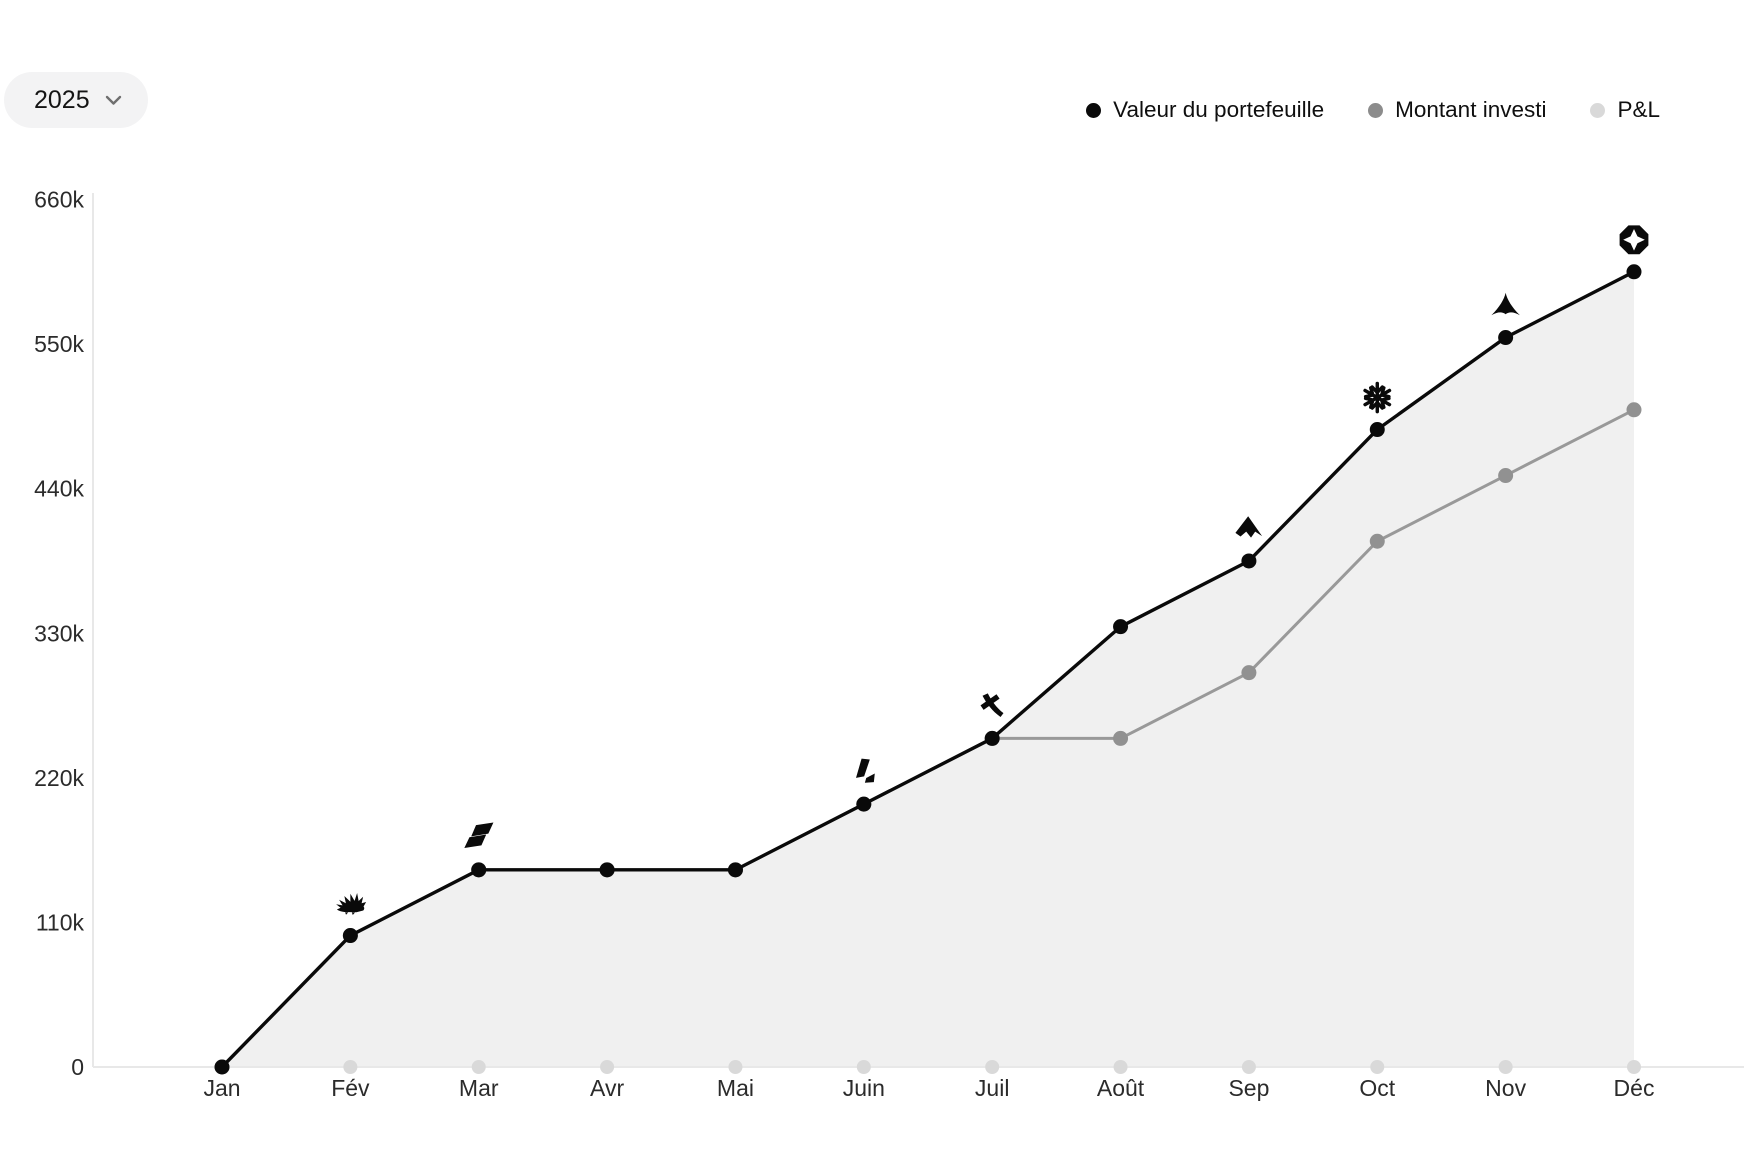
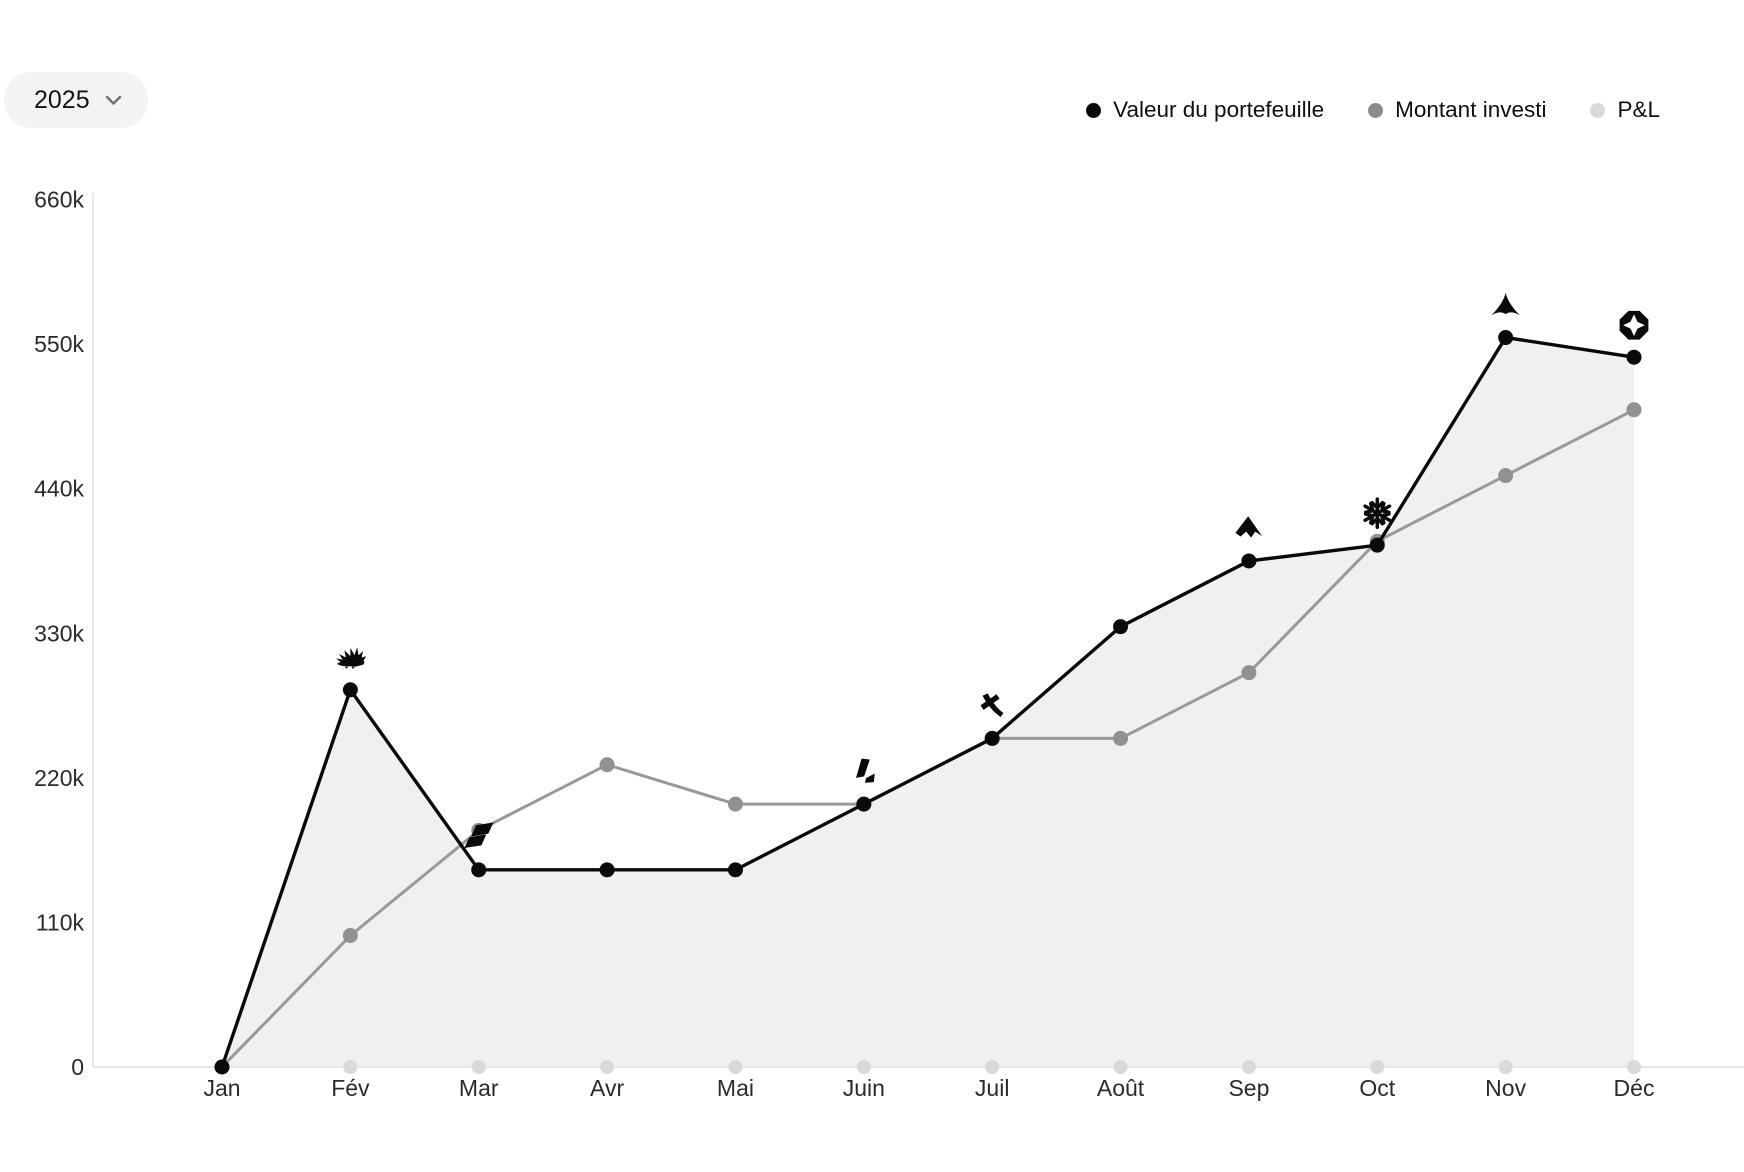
Valeur du portefeuille/Fév: 100k -> 287k
Montant investi/Mar: 150k -> 180k
Montant investi/Avr: 150k -> 230k
Montant investi/Mai: 150k -> 200k
Valeur du portefeuille/Oct: 485k -> 397k
Valeur du portefeuille/Déc: 605k -> 540k
